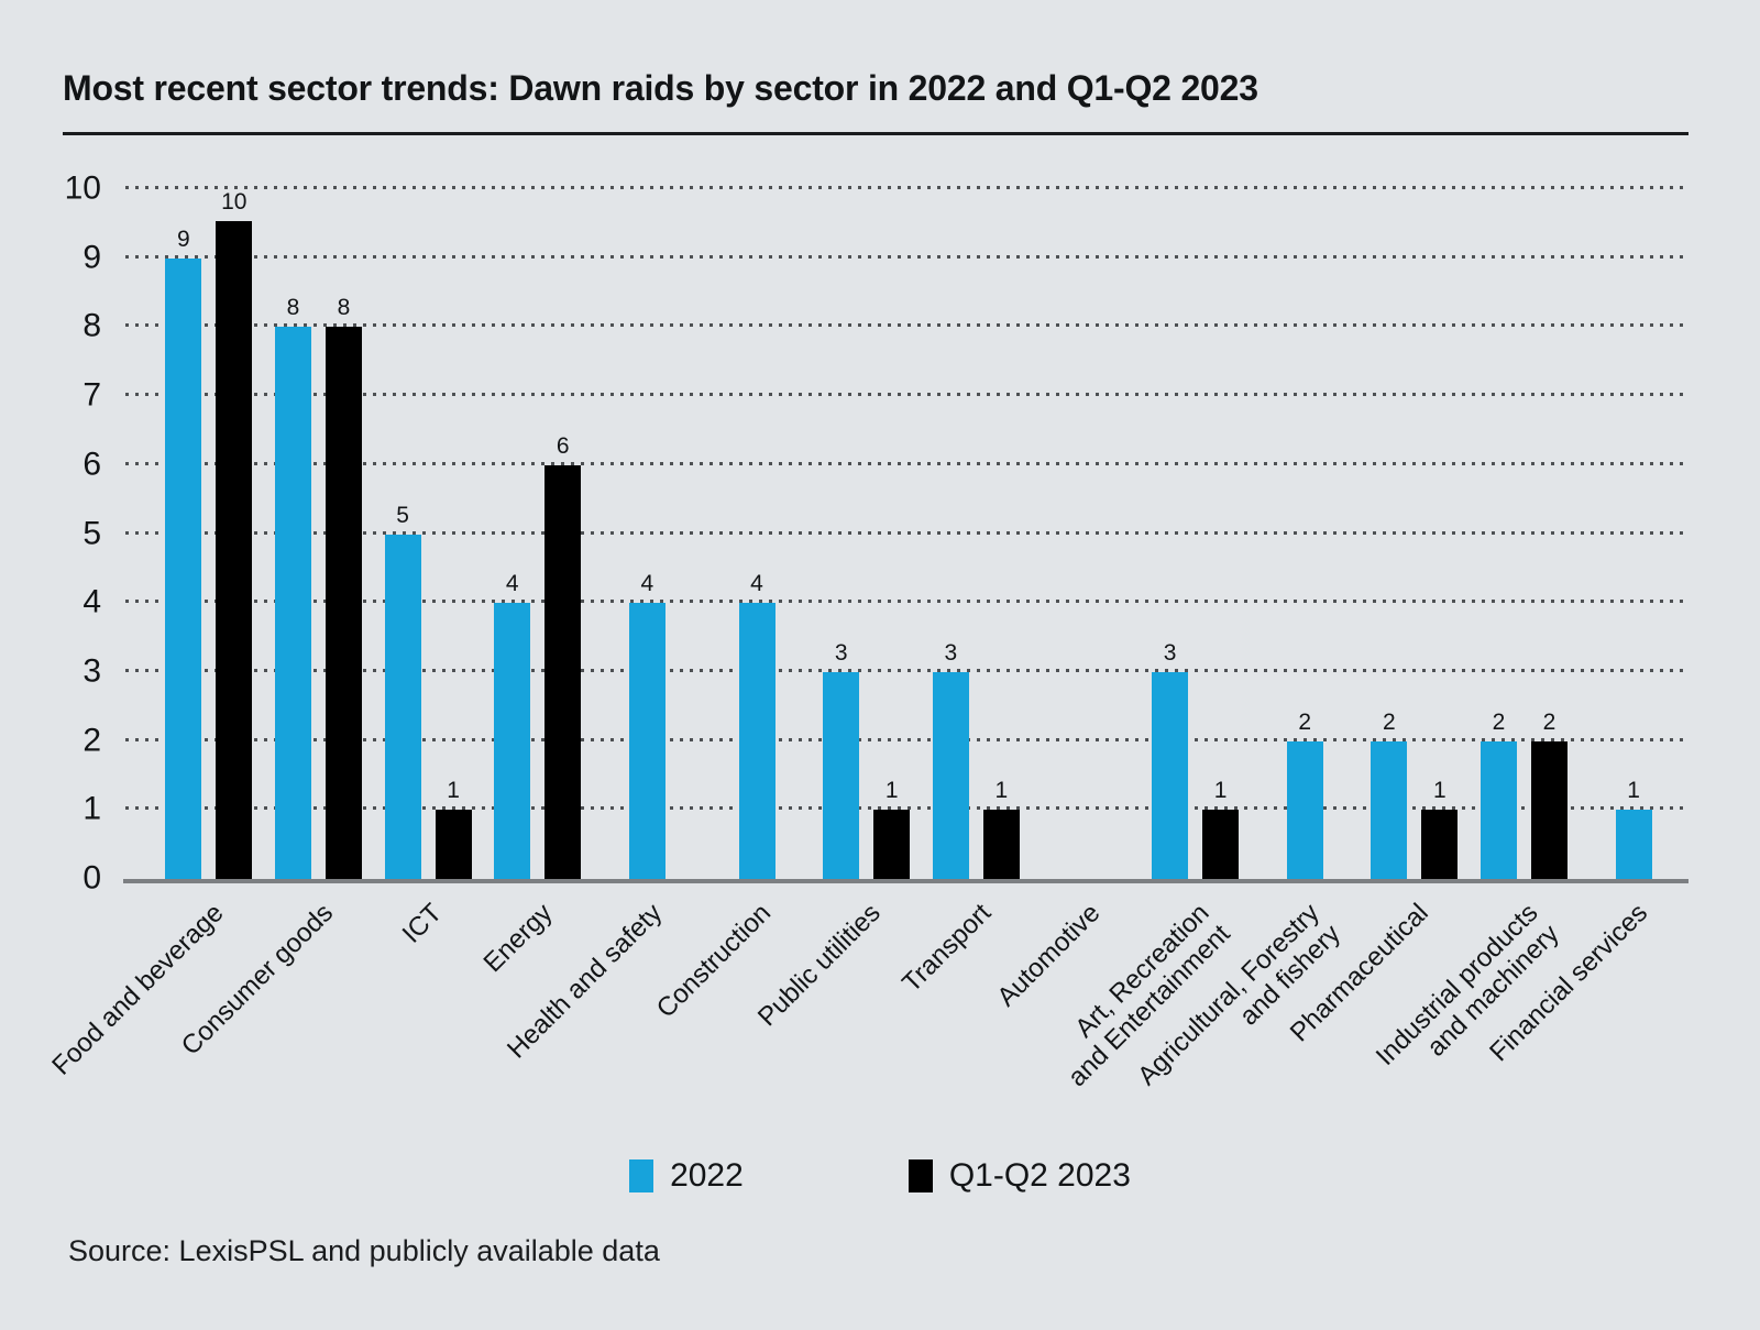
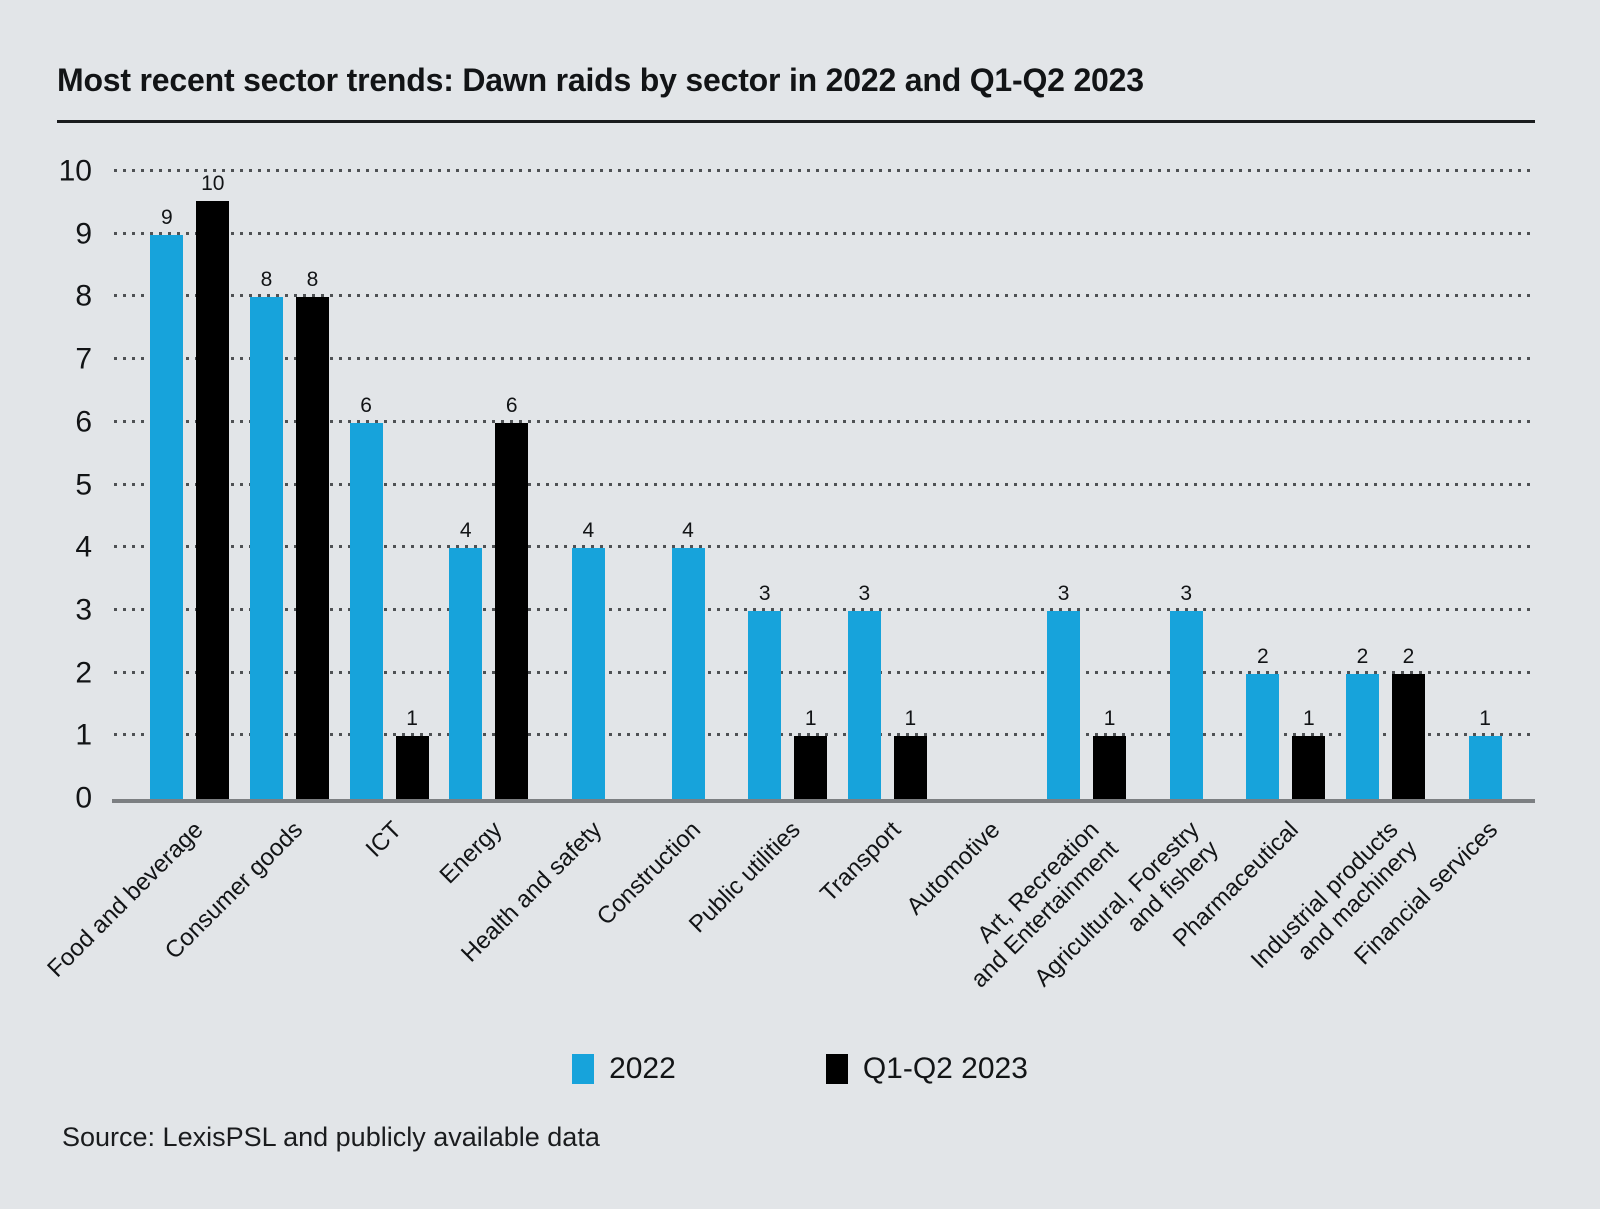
2022/ICT: 5 -> 6
2022/Agricultural, Forestry and fishery: 2 -> 3
